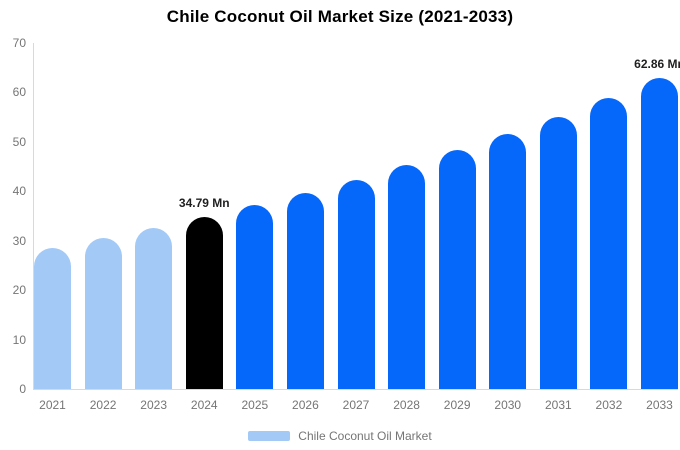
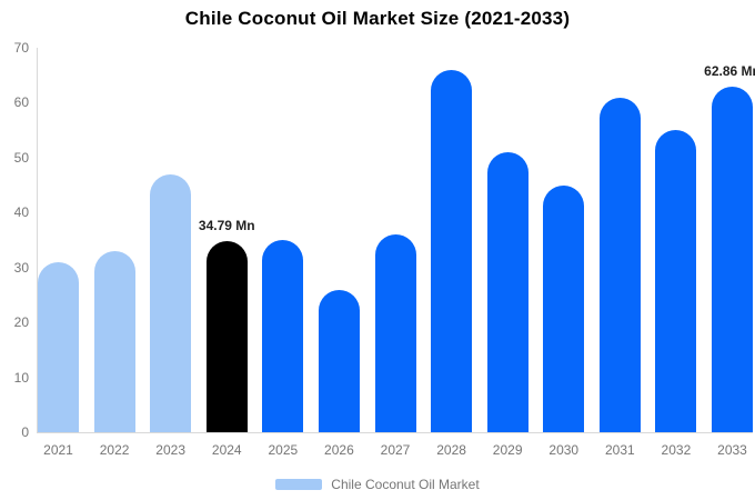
2021: 29 -> 31
2022: 30 -> 33
2023: 33 -> 47
2025: 37 -> 35
2026: 40 -> 26
2027: 42 -> 36
2028: 45 -> 66
2029: 48 -> 51
2030: 52 -> 45
2031: 55 -> 61
2032: 59 -> 55
